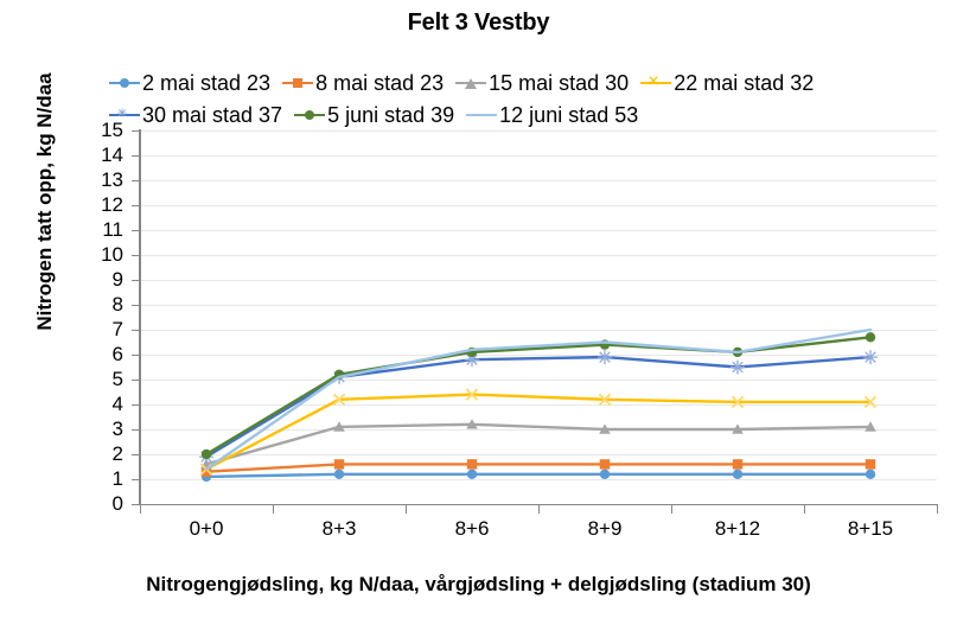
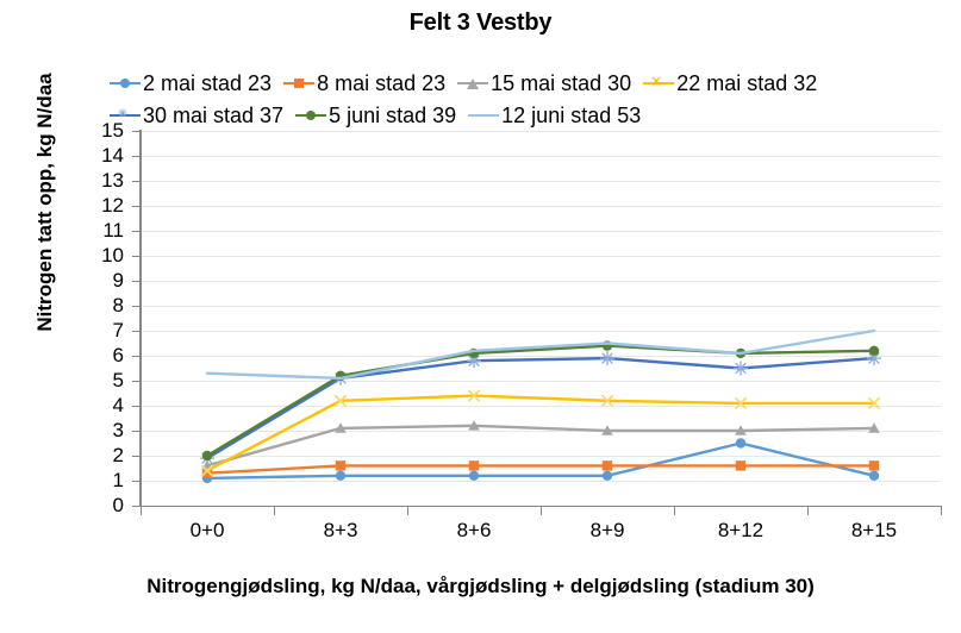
12 juni stad 53/0+0: 1.4 -> 5.3
2 mai stad 23/8+12: 1.2 -> 2.5
5 juni stad 39/8+15: 6.7 -> 6.2
